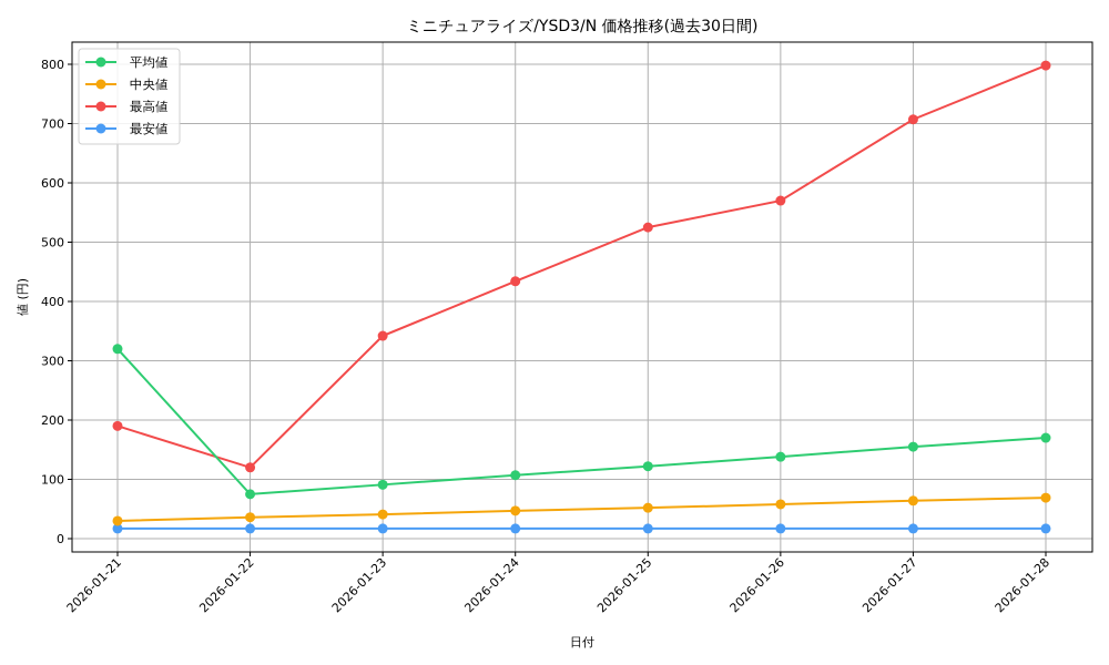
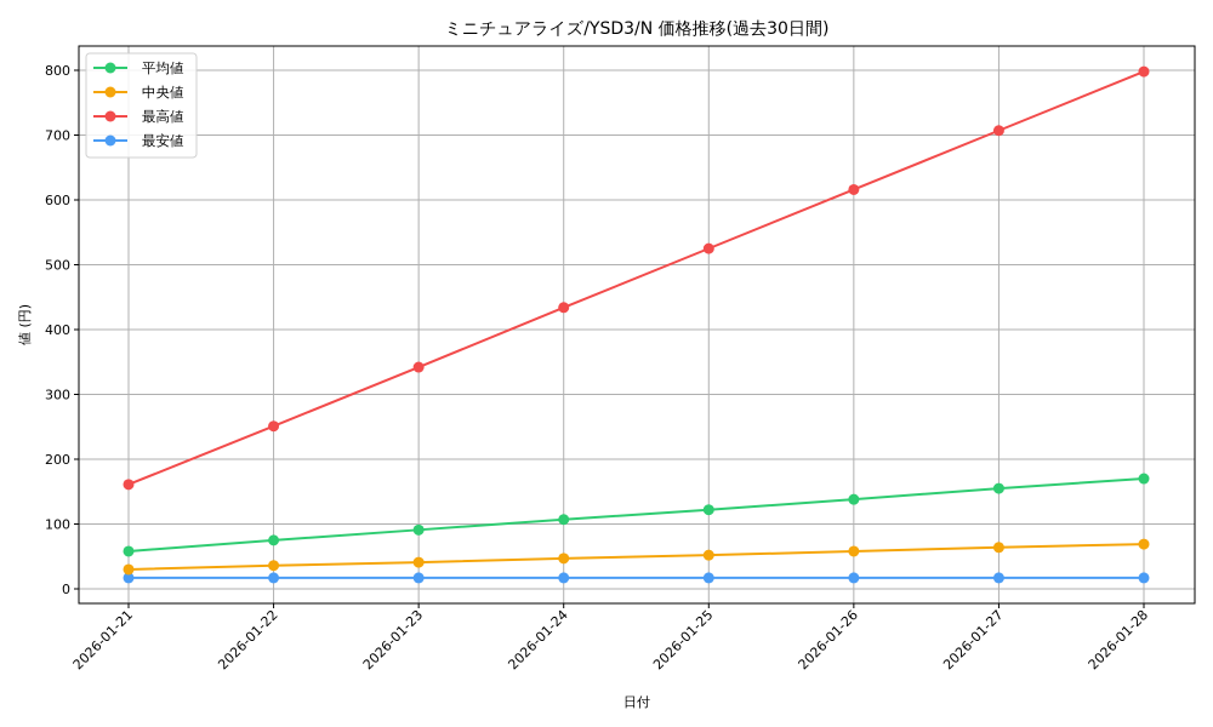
平均値/2026-01-21: 320 -> 60
最高値/2026-01-21: 190 -> 160
最高値/2026-01-22: 120 -> 250
最高値/2026-01-26: 570 -> 620
